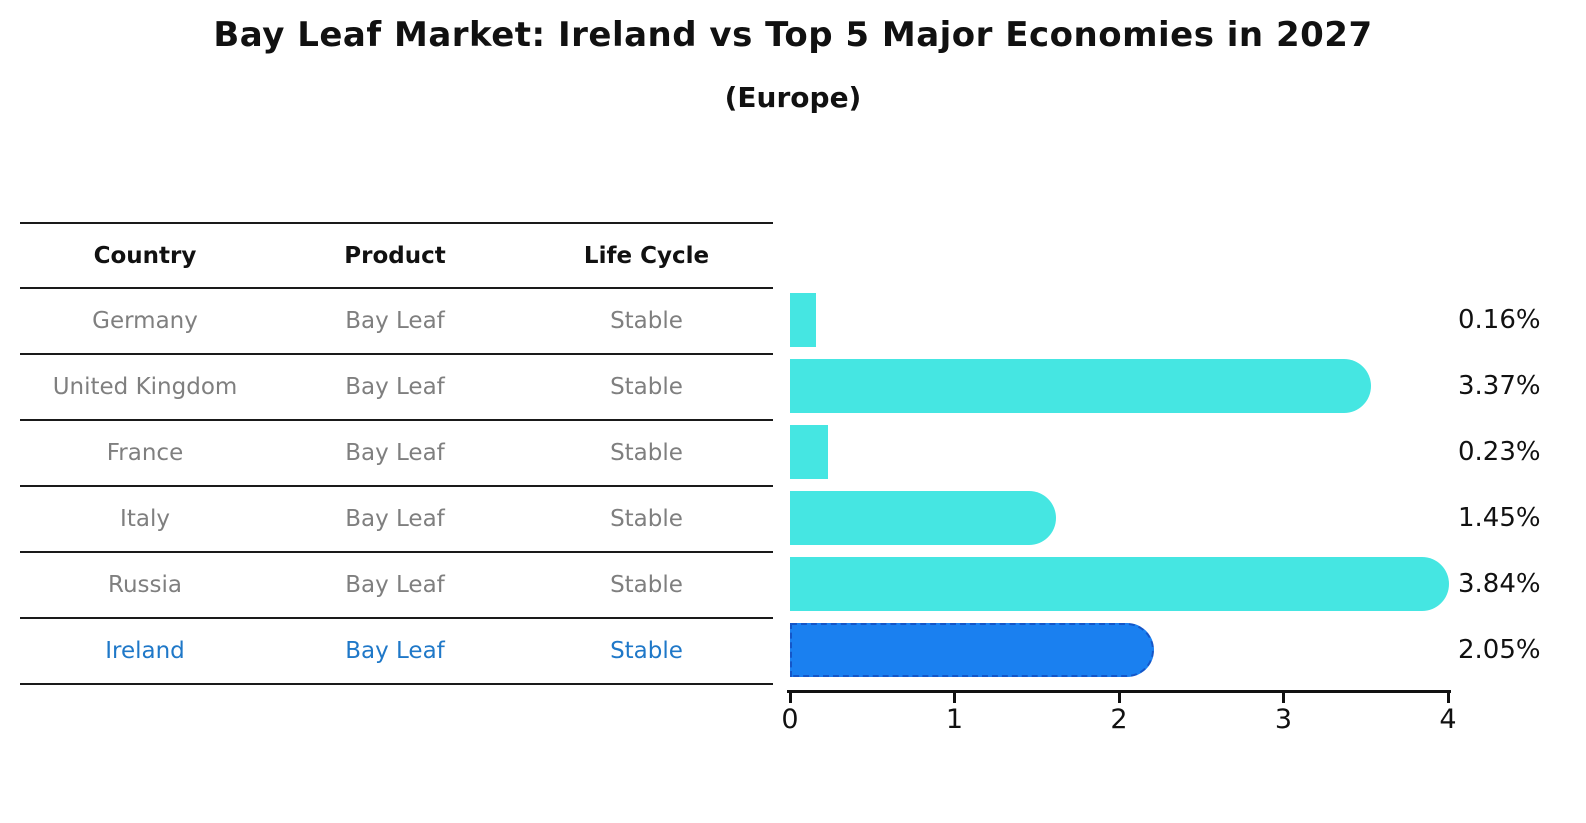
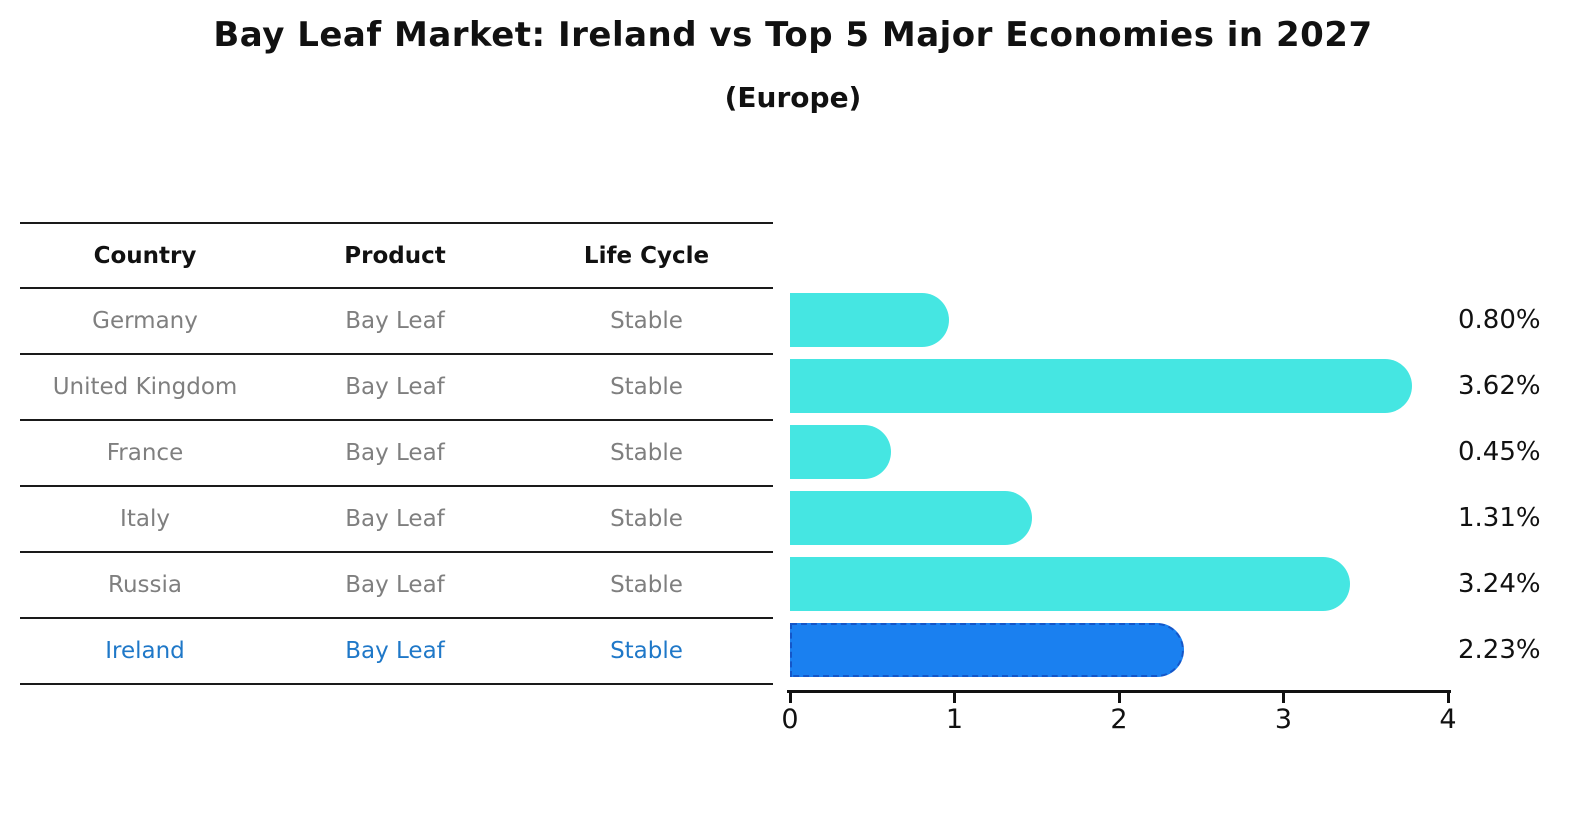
Germany: 0.16% -> 0.80%
United Kingdom: 3.37% -> 3.62%
France: 0.23% -> 0.45%
Italy: 1.45% -> 1.31%
Russia: 3.84% -> 3.24%
Ireland: 2.05% -> 2.23%
